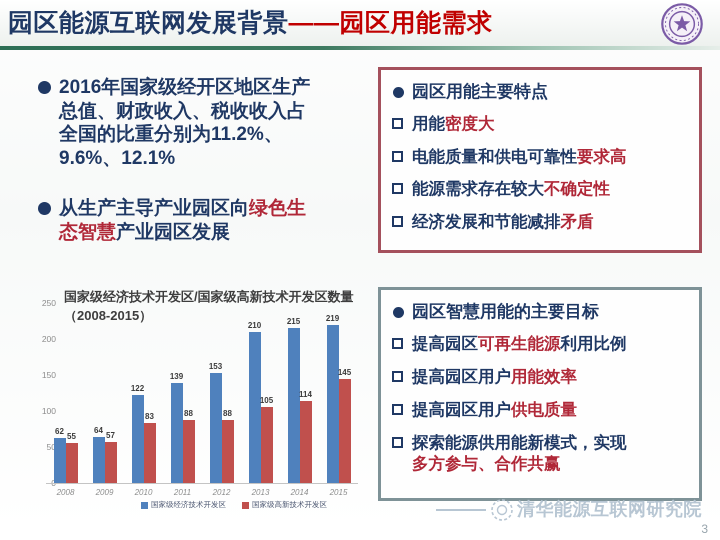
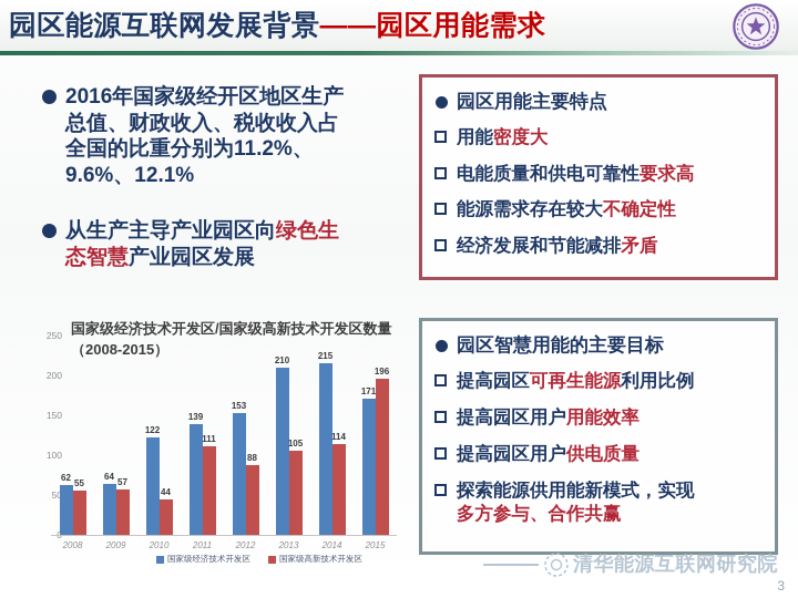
国家级高新技术开发区/2010: 83 -> 44
国家级高新技术开发区/2011: 88 -> 111
国家级经济技术开发区/2015: 219 -> 171
国家级高新技术开发区/2015: 145 -> 196
